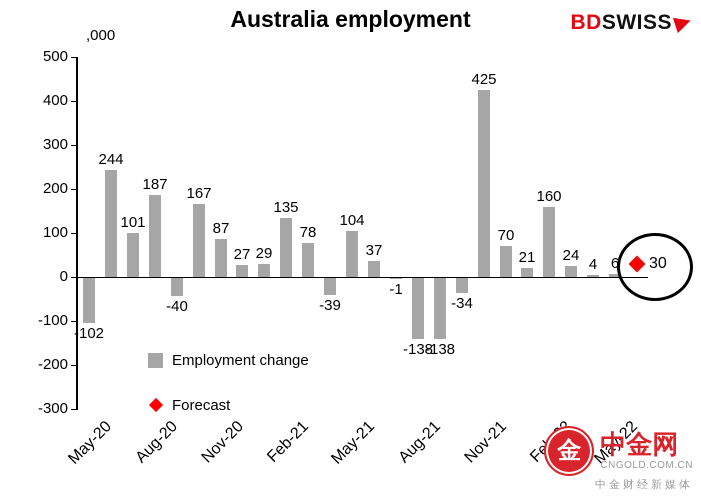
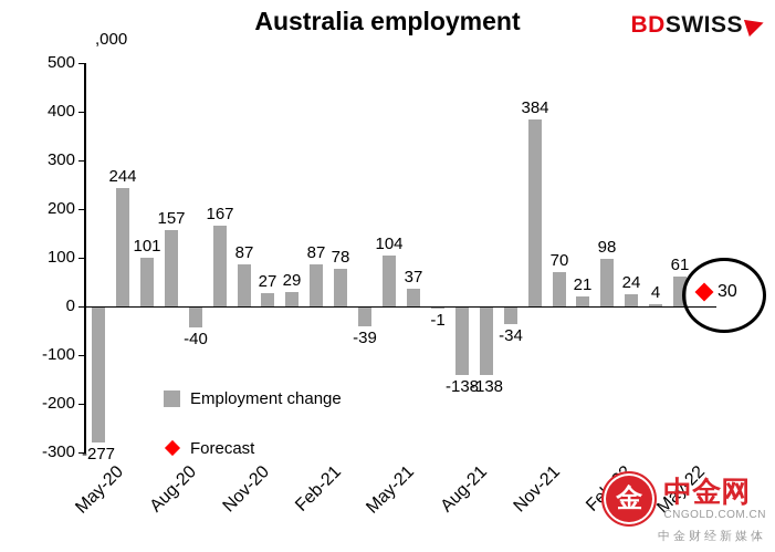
May-20: -102 -> -277
Aug-20: 187 -> 157
Feb-21: 135 -> 87
Nov-21: 425 -> 384
Feb-22: 160 -> 98
May-22: 6 -> 61
